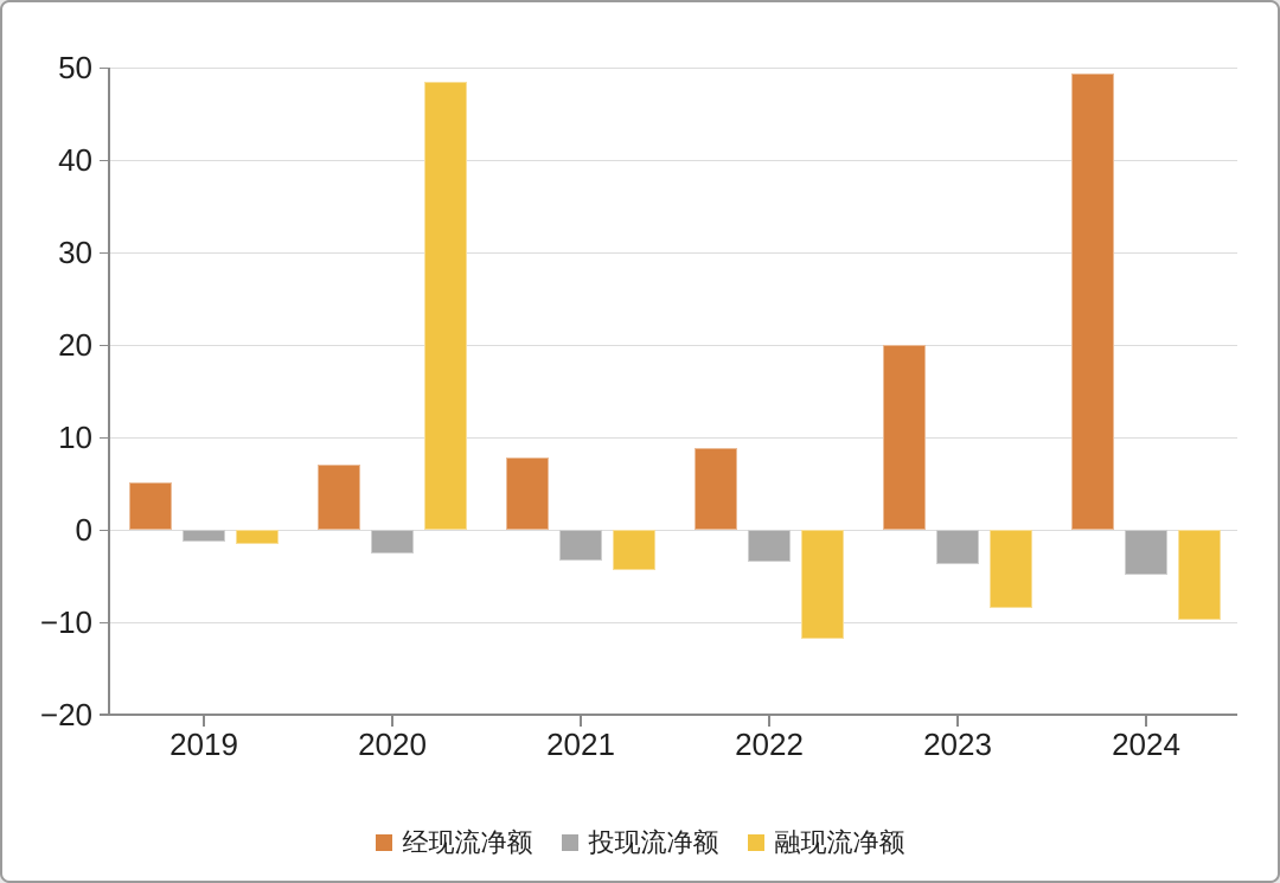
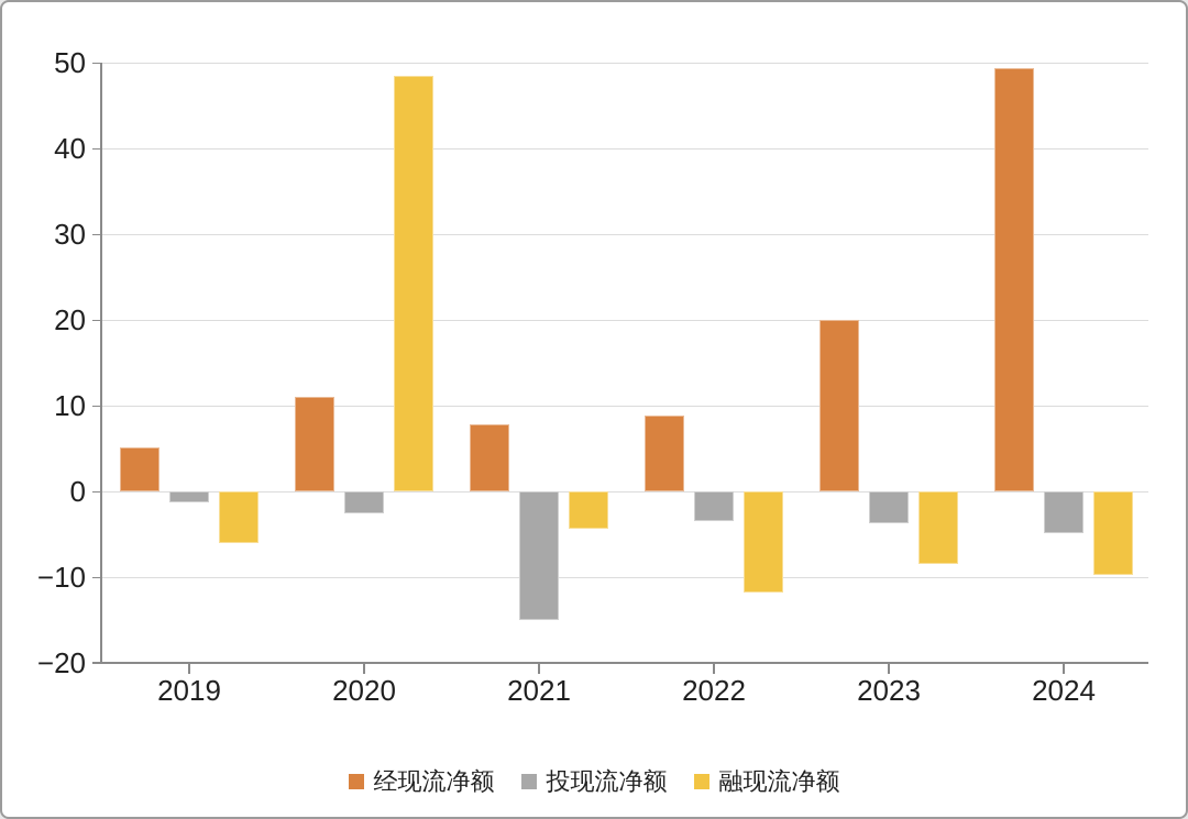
融现流净额/2019: -2 -> -6
经现流净额/2020: 7 -> 11
投现流净额/2021: -3 -> -15
